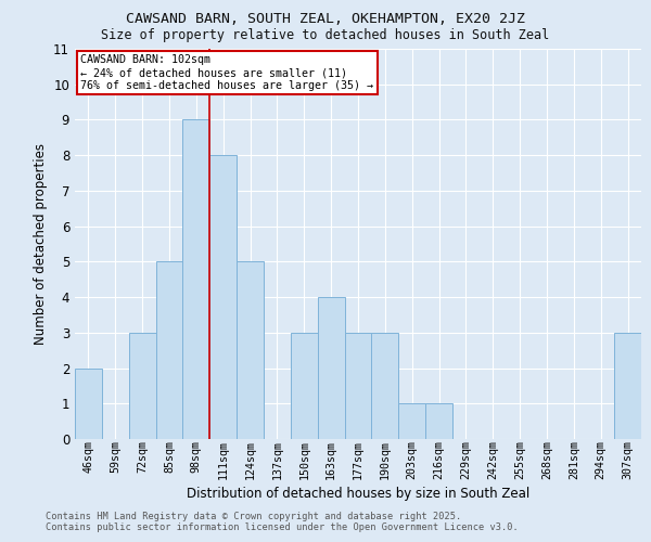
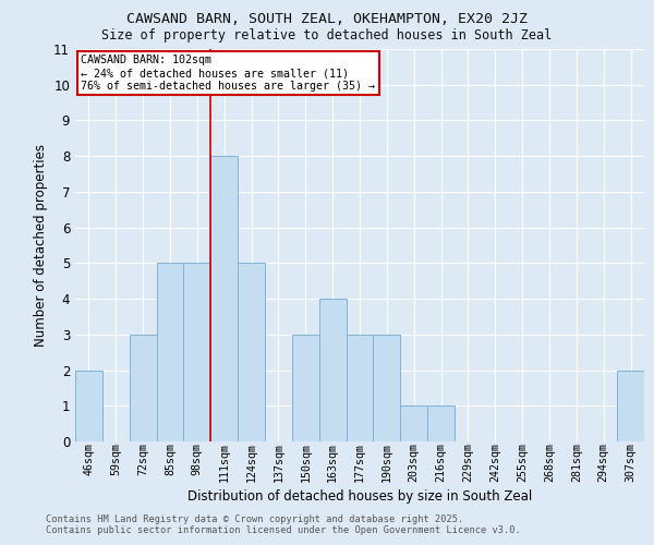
98sqm: 9 -> 5
307sqm: 3 -> 2
